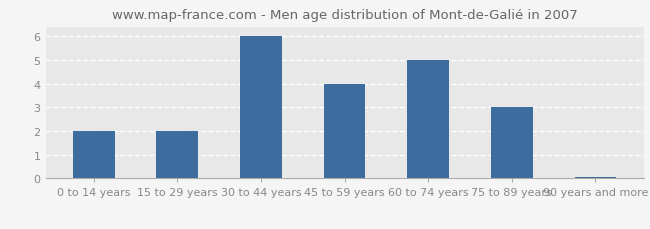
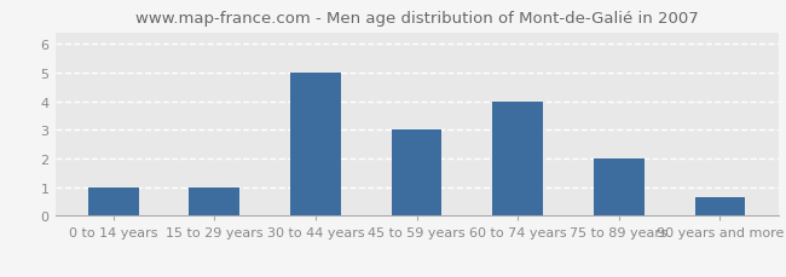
0 to 14 years: 2.00 -> 1.00
15 to 29 years: 2.00 -> 1.00
30 to 44 years: 6.00 -> 5.00
45 to 59 years: 4.00 -> 3.00
60 to 74 years: 5.00 -> 4.00
75 to 89 years: 3.00 -> 2.00
90 years and more: 0.07 -> 0.65
